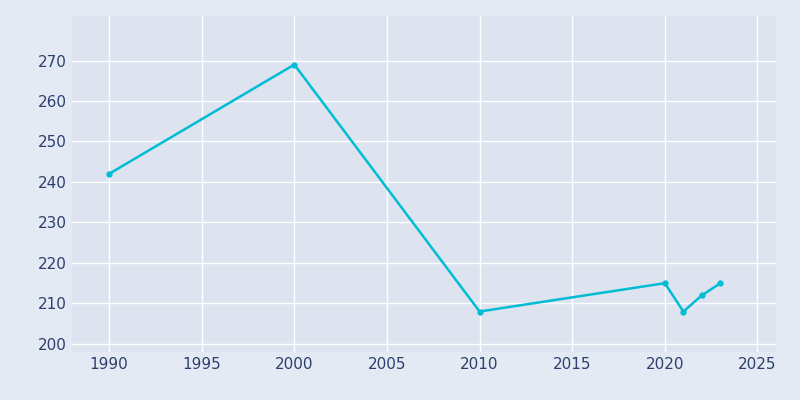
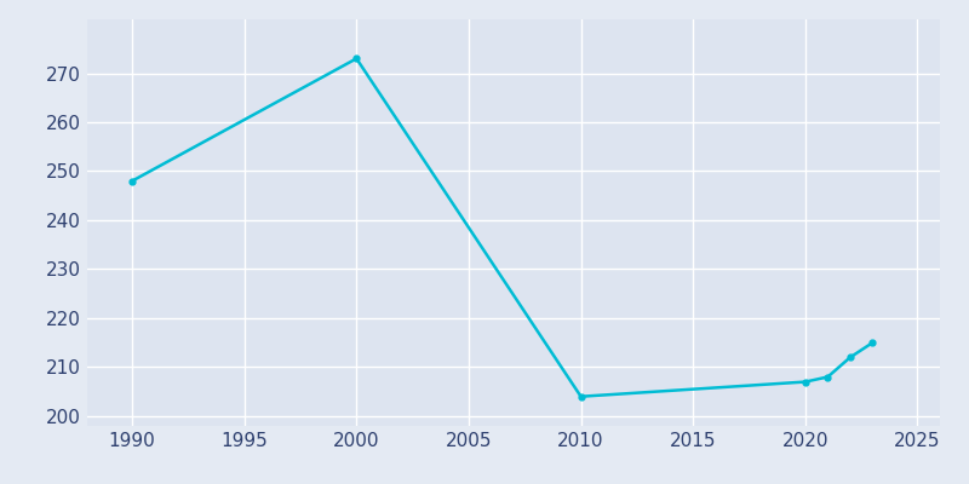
1990: 242 -> 248
2000: 269 -> 273
2010: 208 -> 204
2020: 215 -> 207
